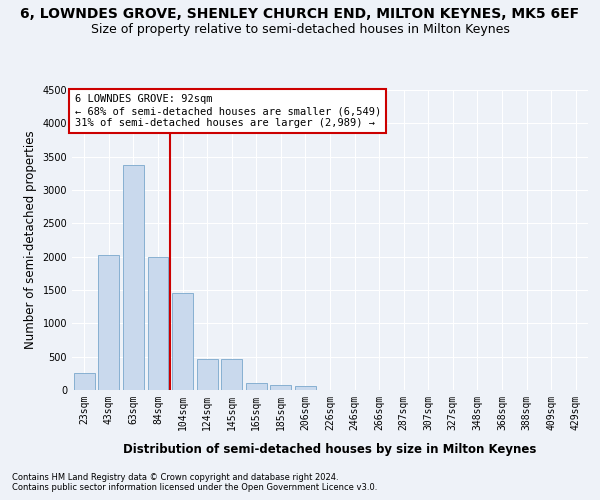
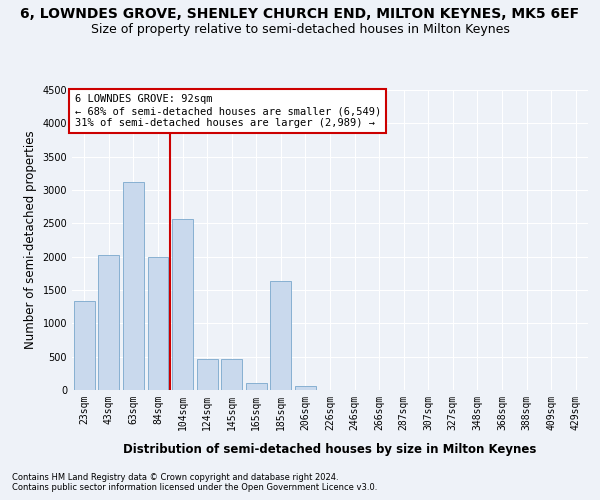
23sqm: 250 -> 1340
63sqm: 3380 -> 3120
104sqm: 1450 -> 2560
185sqm: 80 -> 1640
